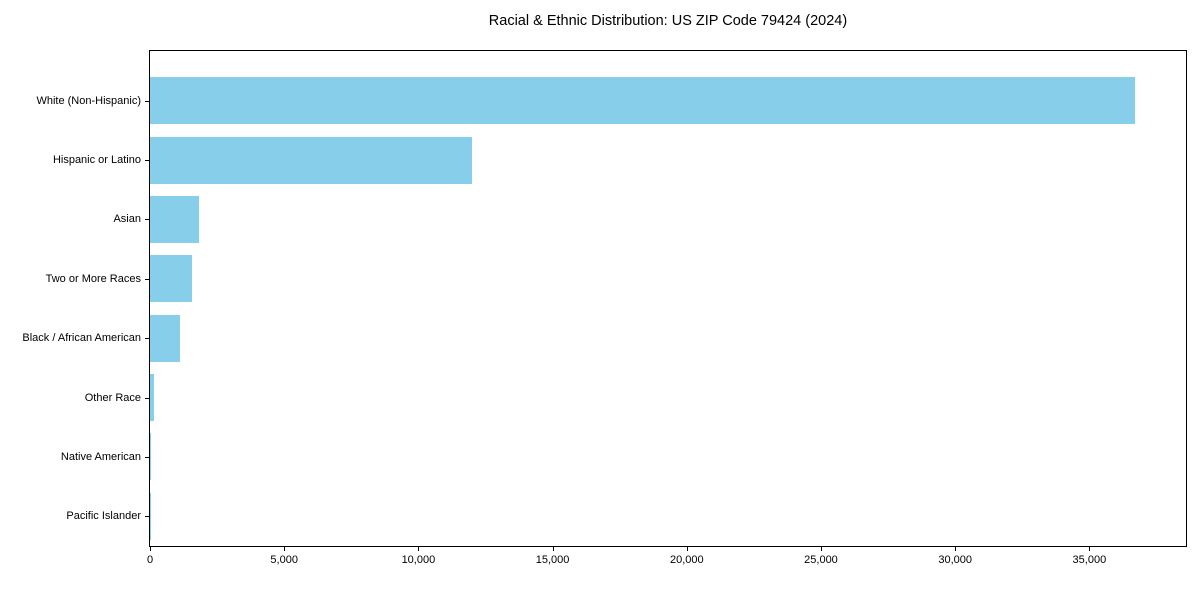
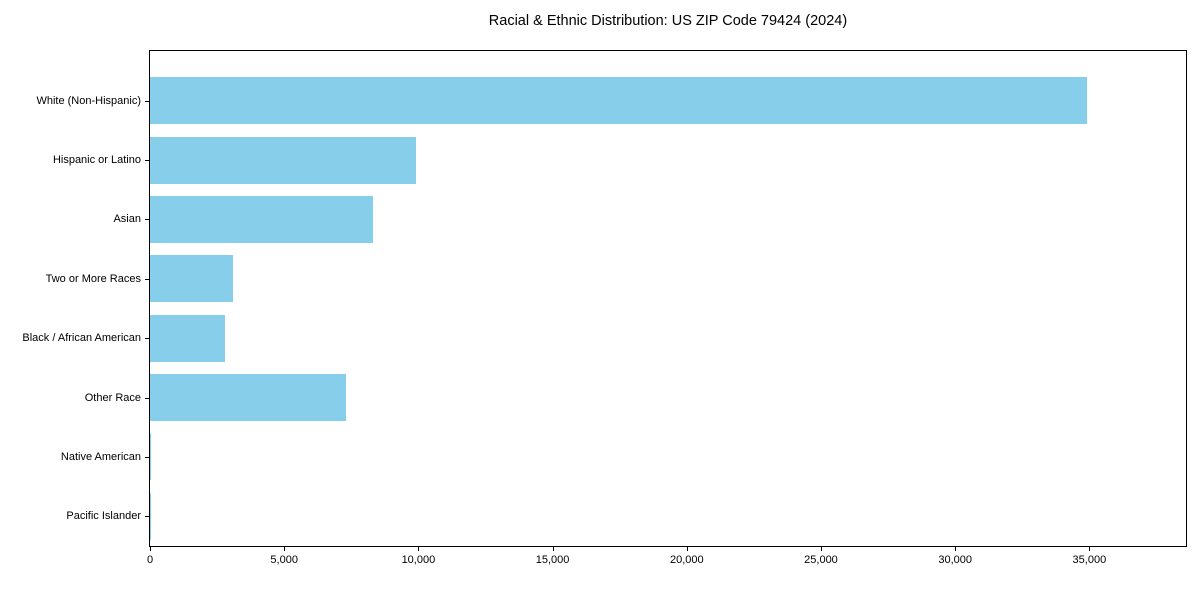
White (Non-Hispanic): 36700 -> 34900
Hispanic or Latino: 12000 -> 9900
Asian: 1800 -> 8300
Two or More Races: 1600 -> 3100
Black / African American: 1100 -> 2800
Other Race: 200 -> 7300
